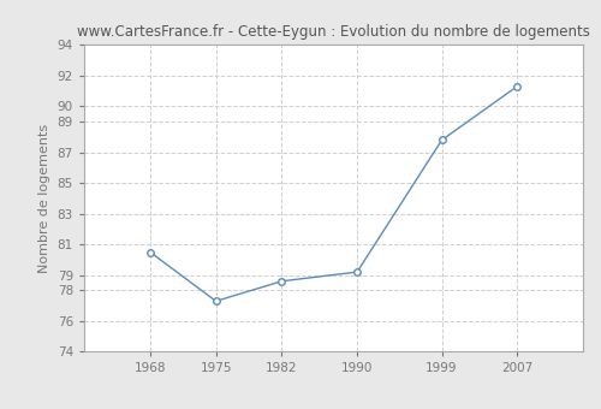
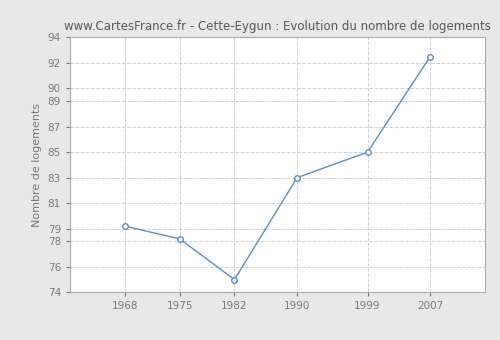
1968: 80.5 -> 79.2
1975: 77.3 -> 78.2
1982: 78.6 -> 75.0
1990: 79.2 -> 83.0
1999: 87.8 -> 85.0
2007: 91.3 -> 92.5
